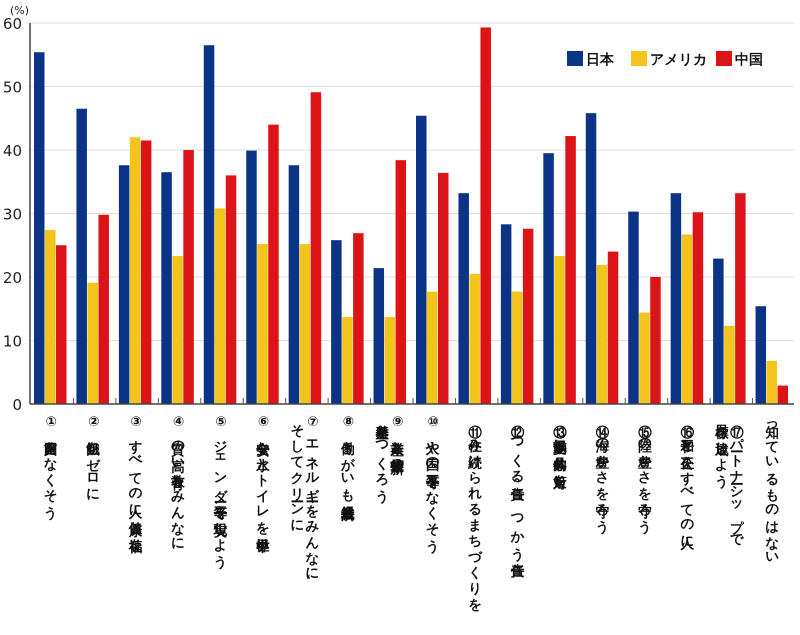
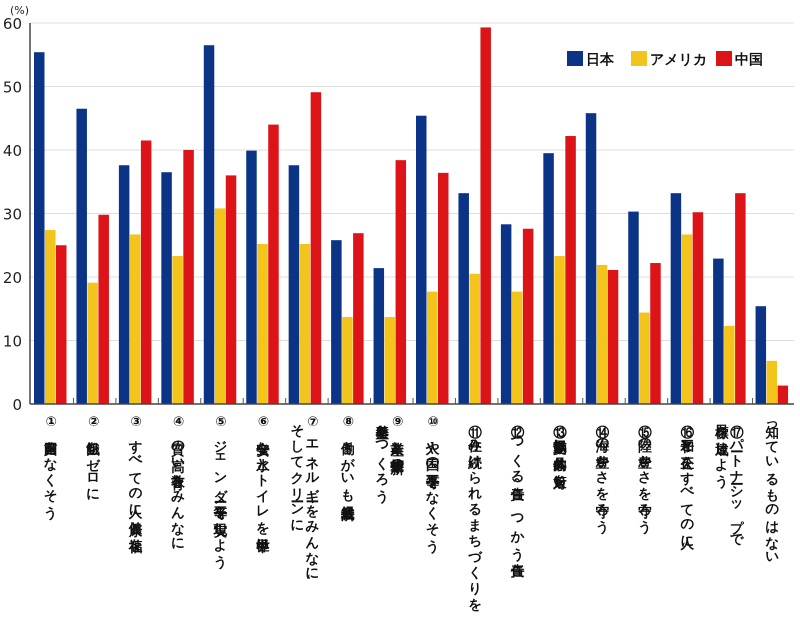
アメリカ/③すべての人に健康と福祉を: 42 -> 27
中国/⑭海の豊かさを守ろう: 24 -> 21
中国/⑮陸の豊かさを守ろう: 20 -> 22
